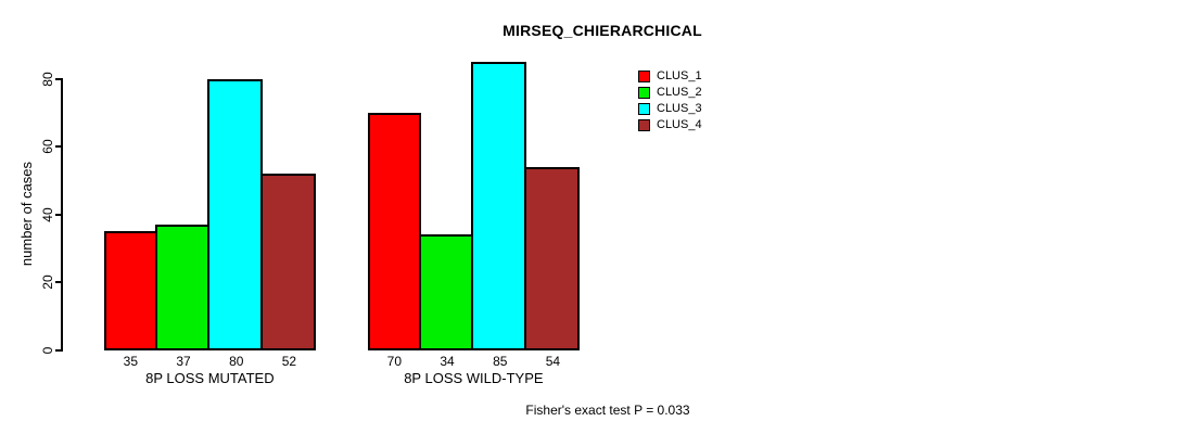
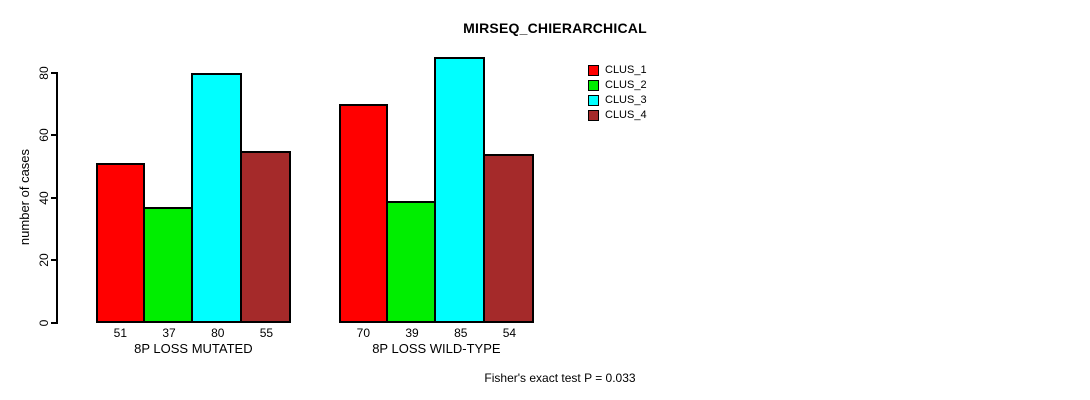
CLUS_1/8P LOSS MUTATED: 35 -> 51
CLUS_4/8P LOSS MUTATED: 52 -> 55
CLUS_2/8P LOSS WILD-TYPE: 34 -> 39
